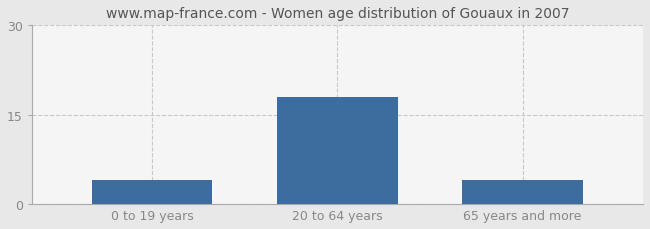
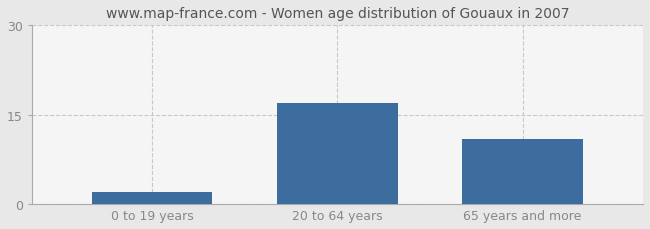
0 to 19 years: 4 -> 2
20 to 64 years: 18 -> 17
65 years and more: 4 -> 11
